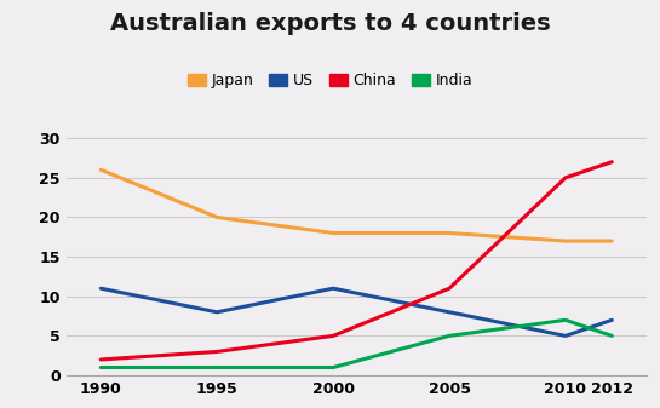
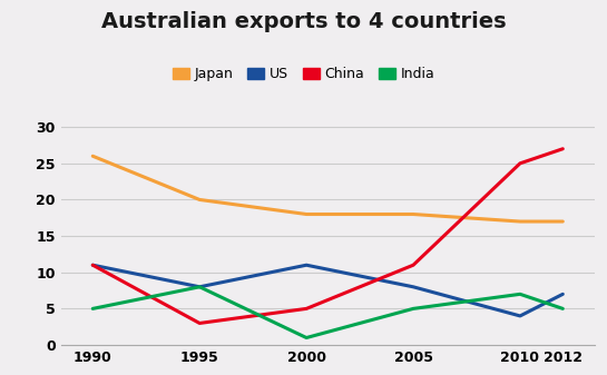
China/1990: 2 -> 11
India/1990: 1 -> 5
India/1995: 1 -> 8
US/2010: 5 -> 4
